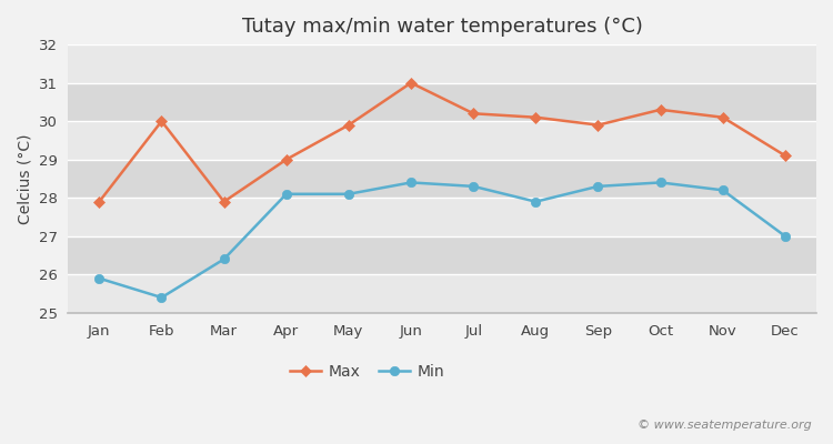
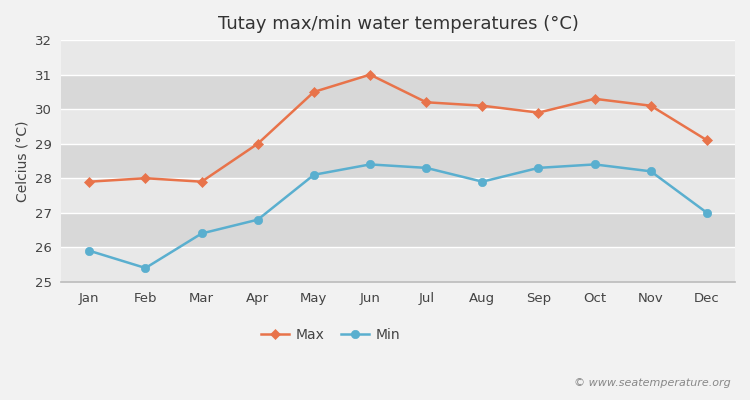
Max/Feb: 30.0 -> 28.0
Min/Apr: 28.1 -> 26.8
Max/May: 29.9 -> 30.5
